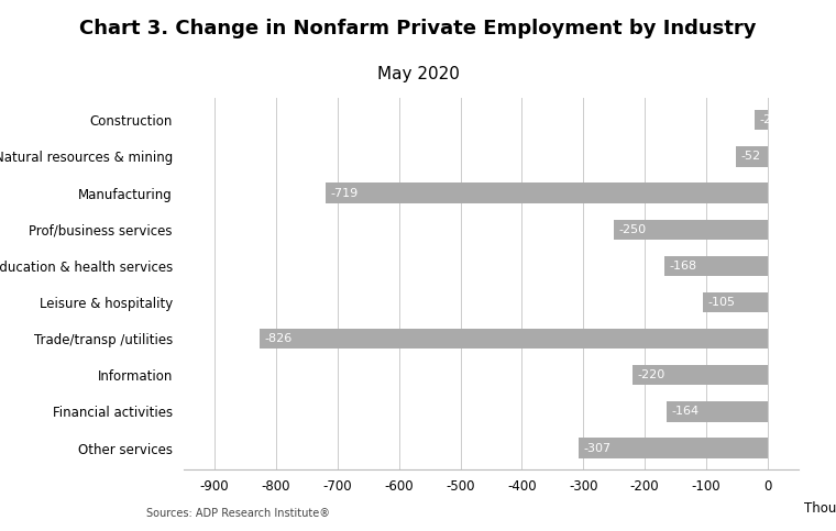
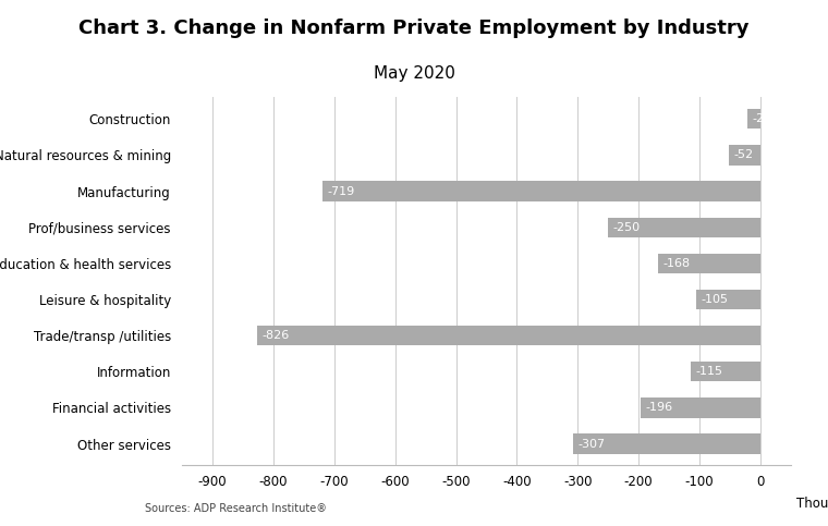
Information: -220 -> -115
Financial activities: -164 -> -196
